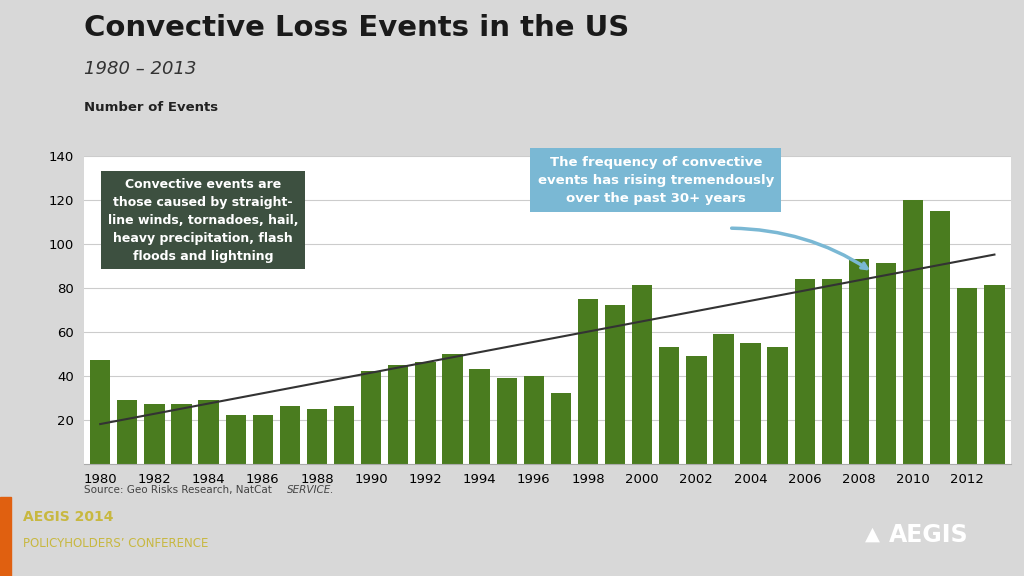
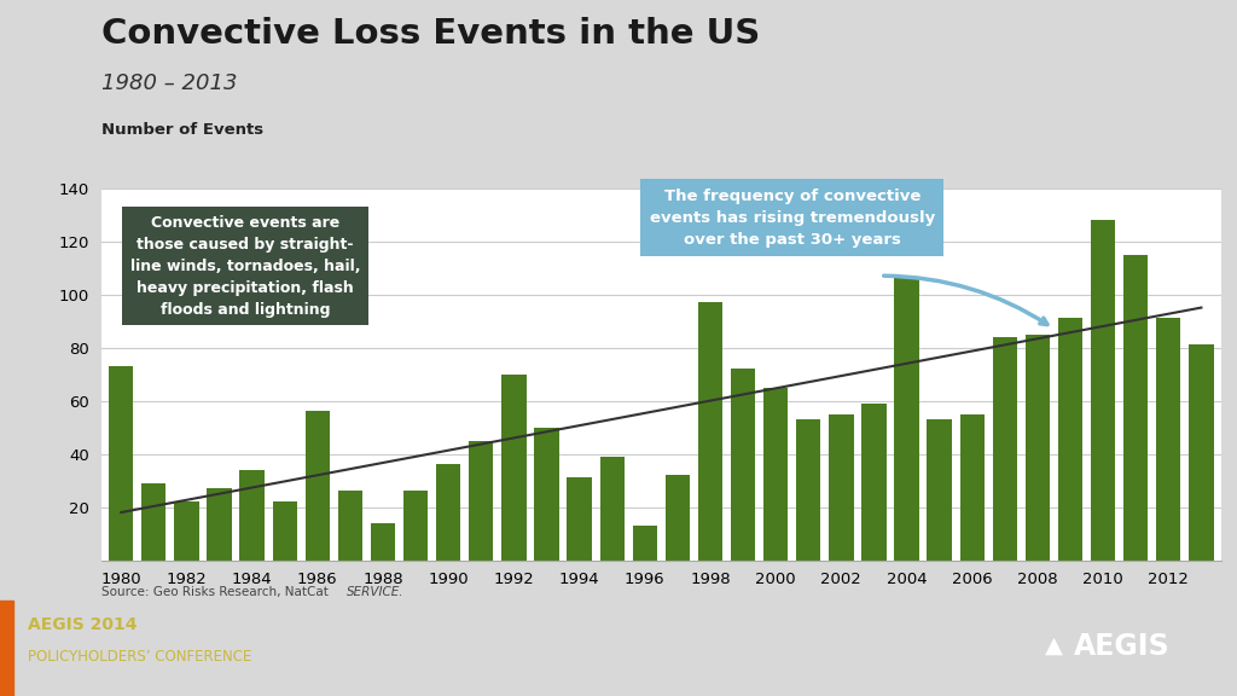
1980: 47 -> 73
1982: 27 -> 22
1984: 29 -> 34
1986: 22 -> 56
1988: 25 -> 14
1990: 42 -> 36
1992: 46 -> 70
1994: 43 -> 31
1996: 40 -> 13
1998: 75 -> 97
2000: 81 -> 65
2002: 49 -> 55
2004: 55 -> 106
2006: 84 -> 55
2008: 93 -> 85
2010: 120 -> 128
2012: 80 -> 91
